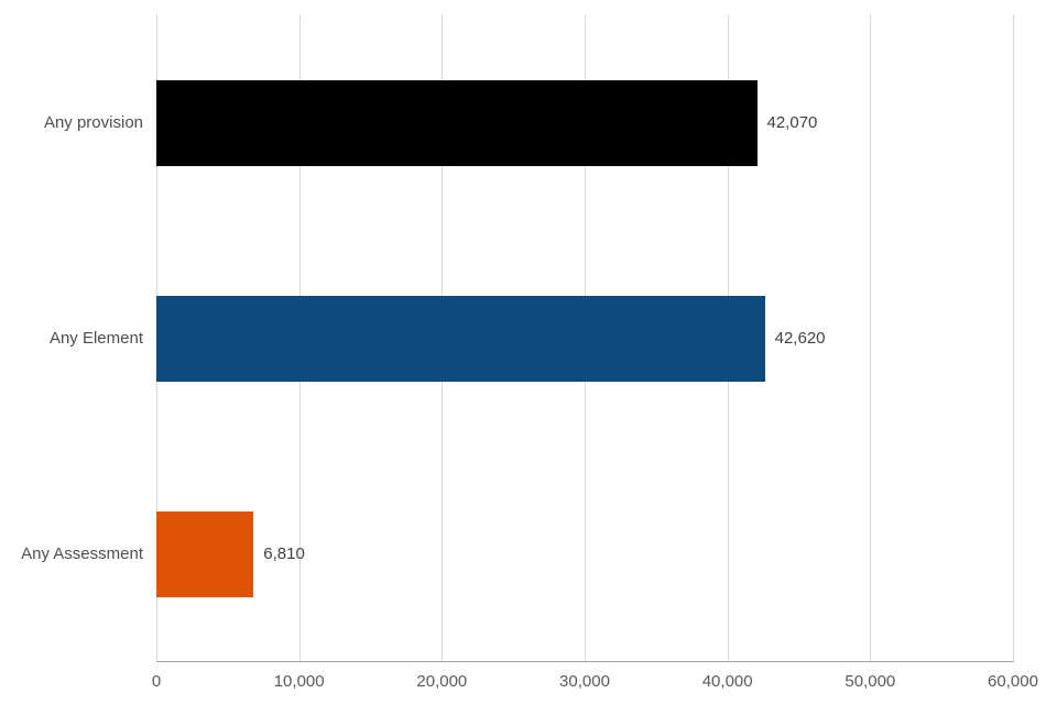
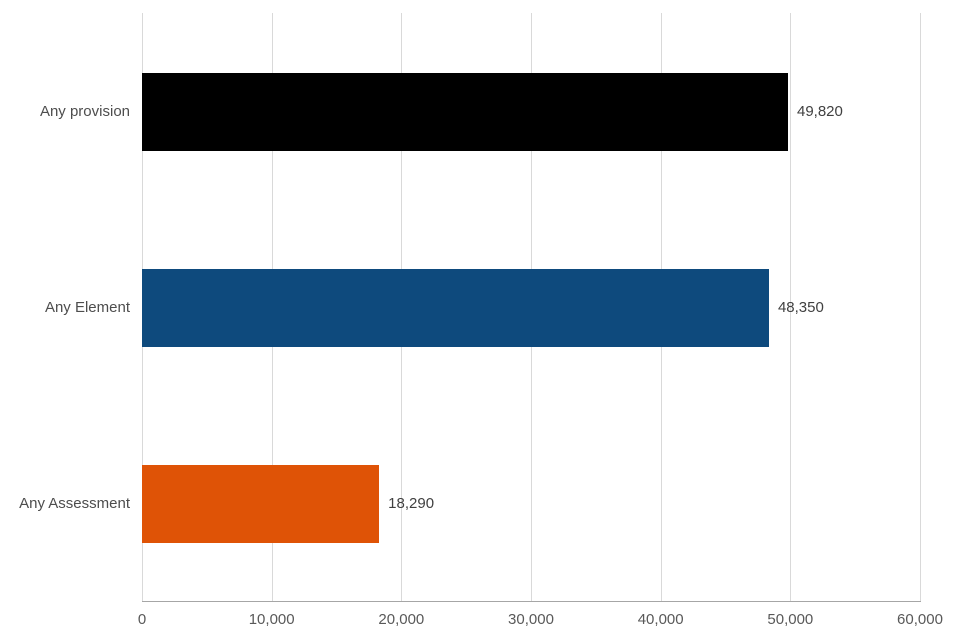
Any provision: 42,070 -> 49,820
Any Element: 42,620 -> 48,350
Any Assessment: 6,810 -> 18,290
